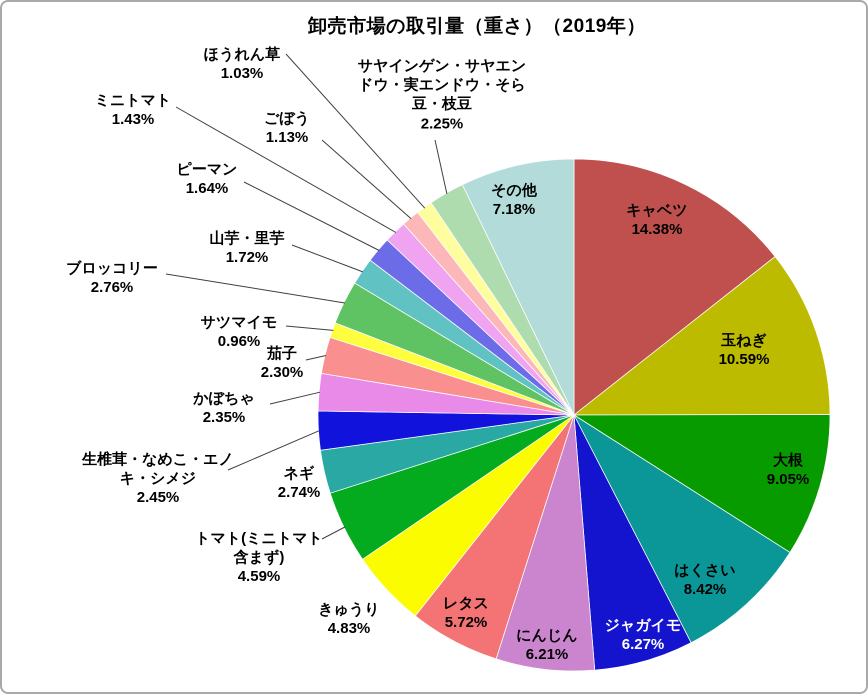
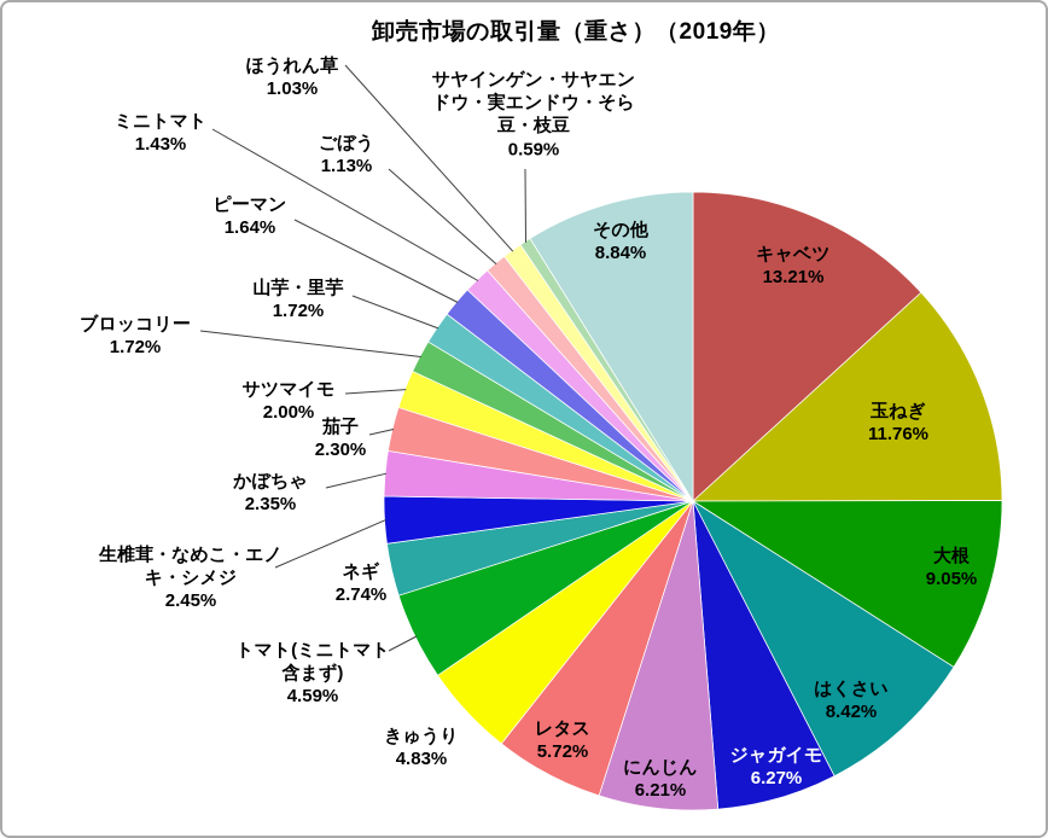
キャベツ: 14.38% -> 13.21%
玉ねぎ: 10.59% -> 11.76%
サツマイモ: 0.96% -> 2.00%
ブロッコリー: 2.76% -> 1.72%
サヤインゲン・サヤエン ドウ・実エンドウ・そら 豆・枝豆: 2.25% -> 0.59%
その他: 7.18% -> 8.84%
